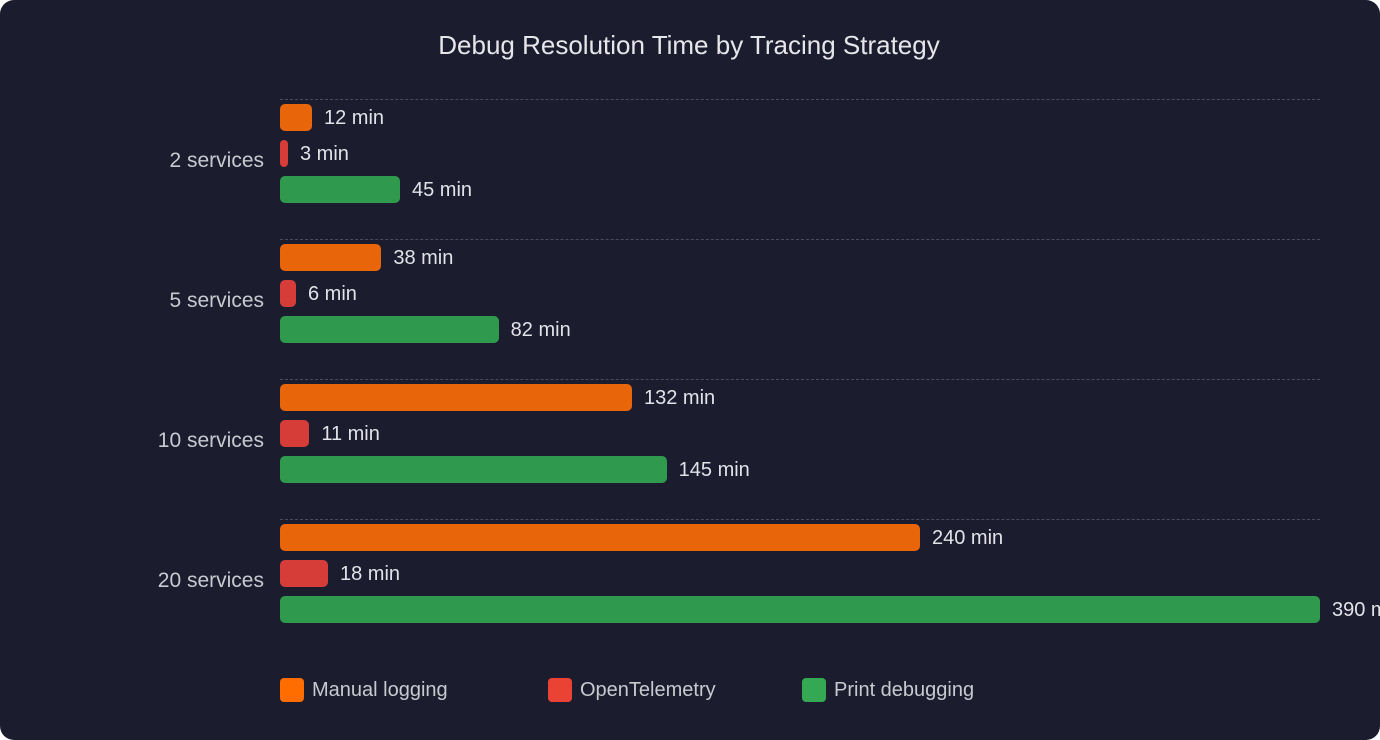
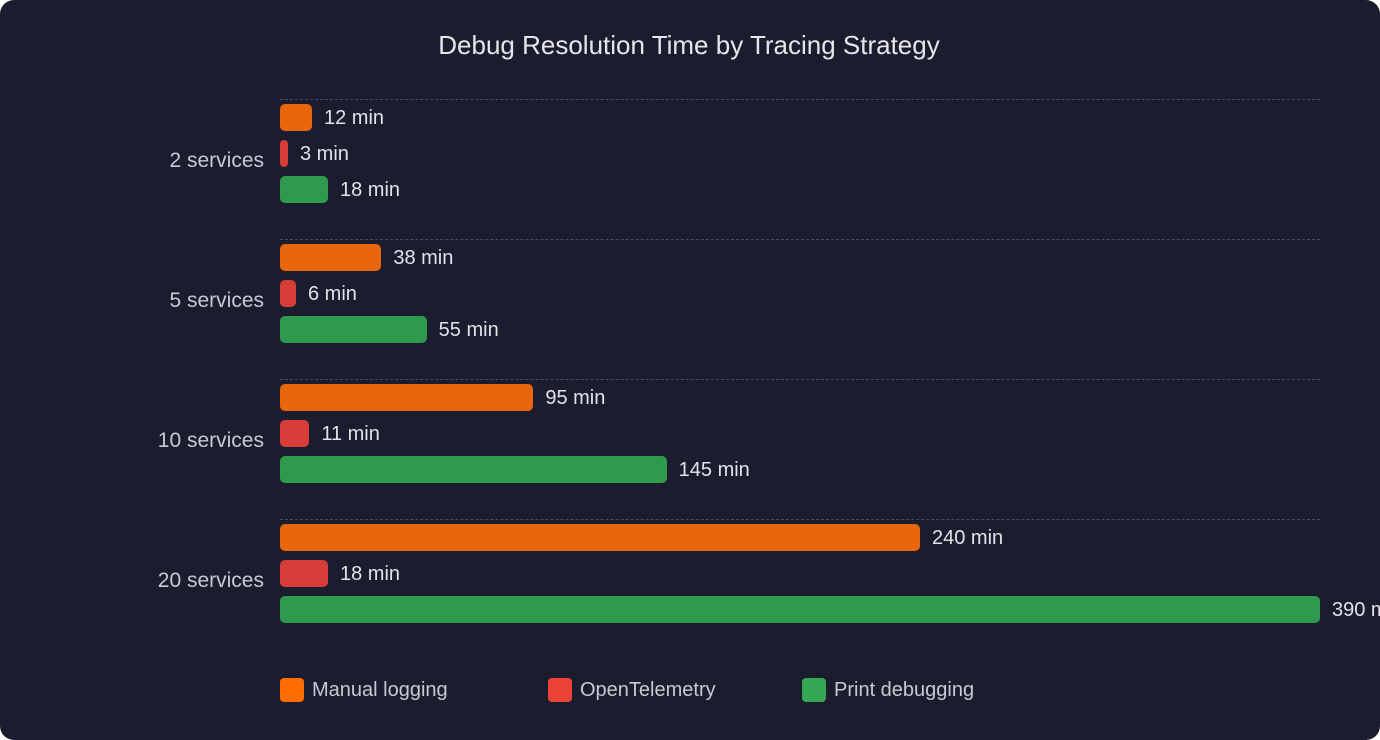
Print debugging/2 services: 45 -> 18
Print debugging/5 services: 82 -> 55
Manual logging/10 services: 132 -> 95
